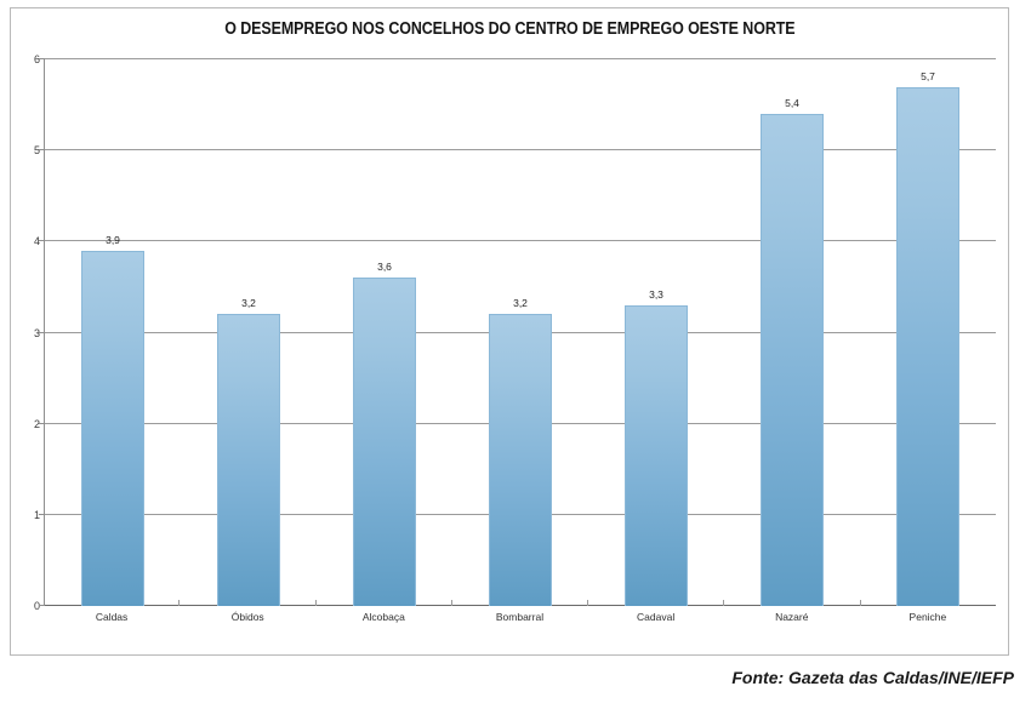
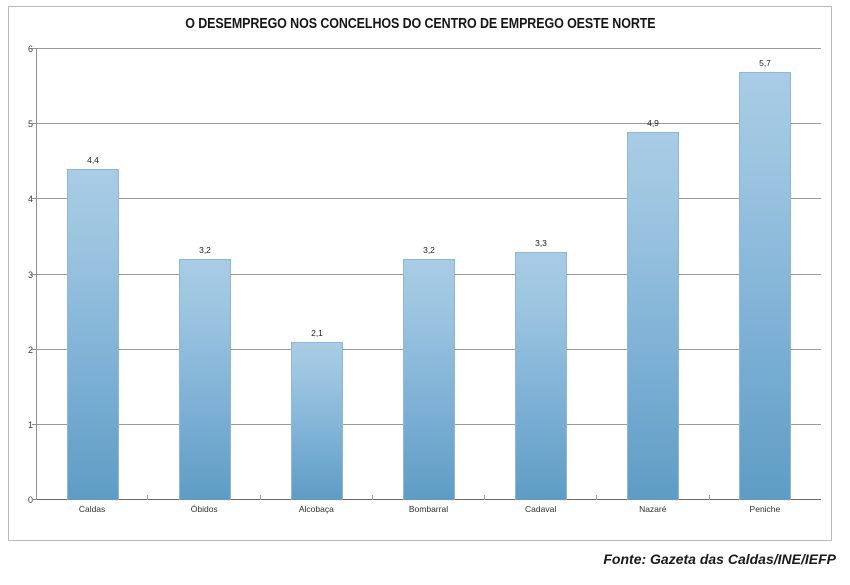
Caldas: 3,9 -> 4,4
Alcobaça: 3,6 -> 2,1
Nazaré: 5,4 -> 4,9
